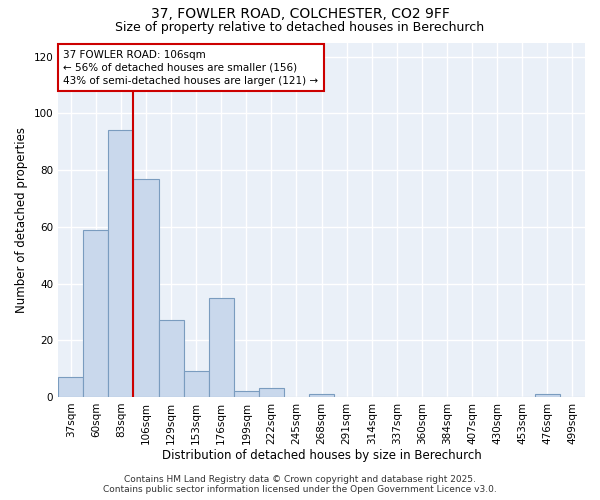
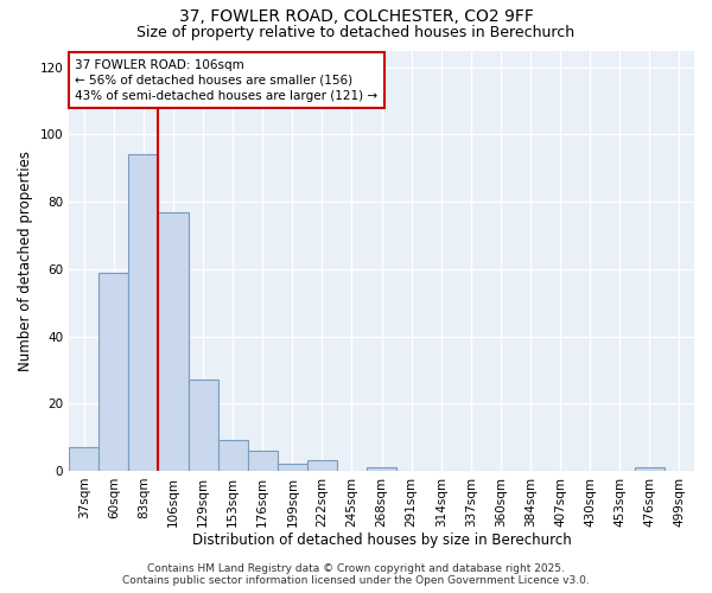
176sqm: 35 -> 6
